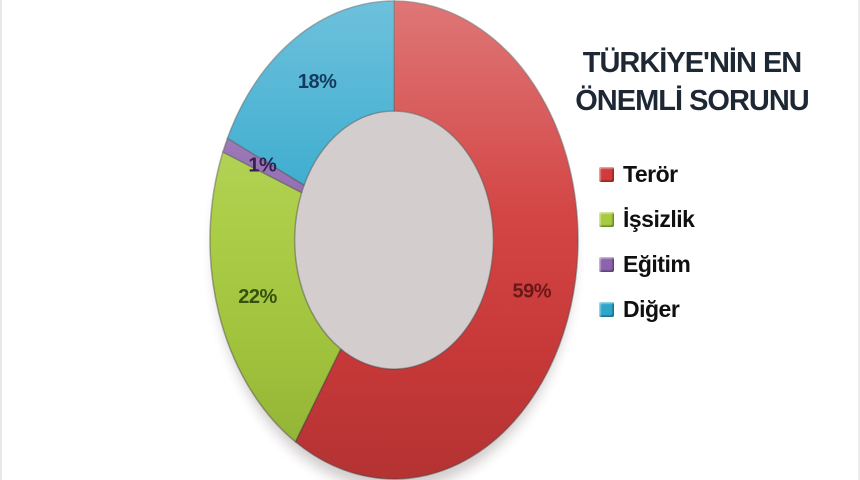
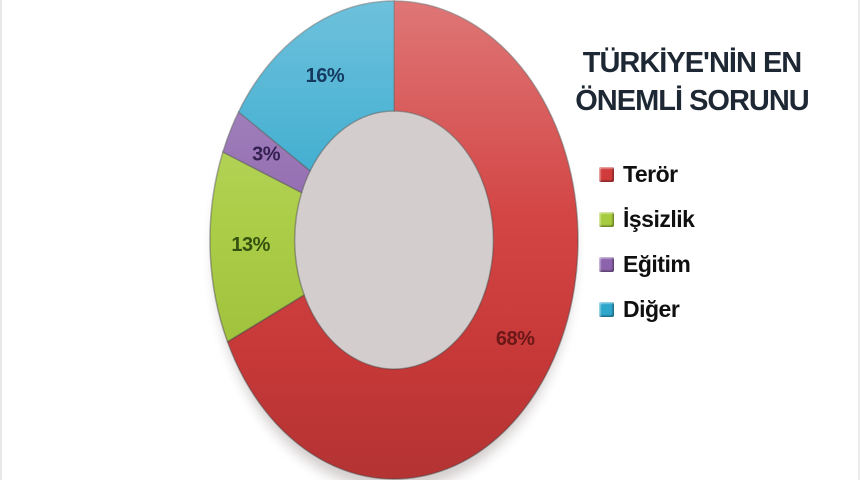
Terör: 59% -> 68%
İşsizlik: 22% -> 13%
Eğitim: 1% -> 3%
Diğer: 18% -> 16%
